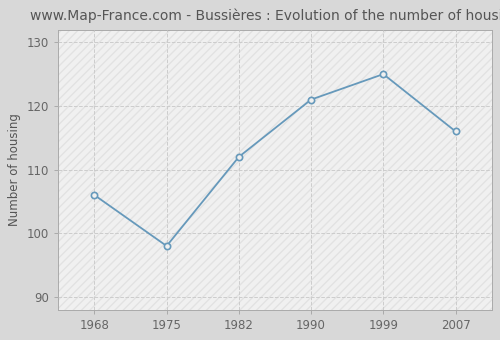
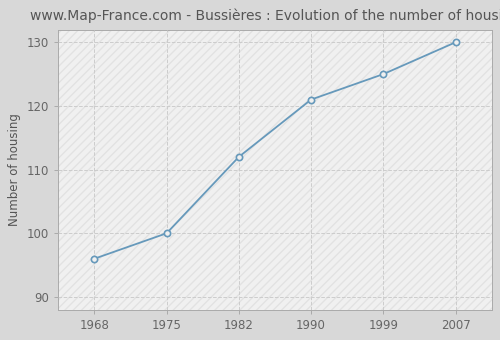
1968: 106 -> 96
1975: 98 -> 100
2007: 116 -> 130
